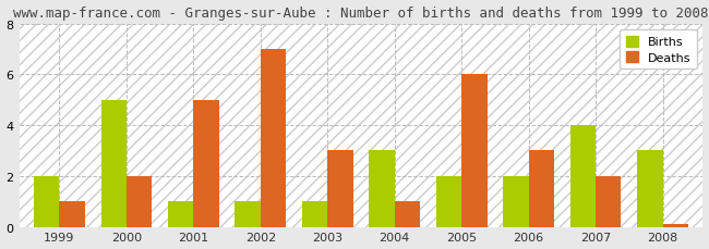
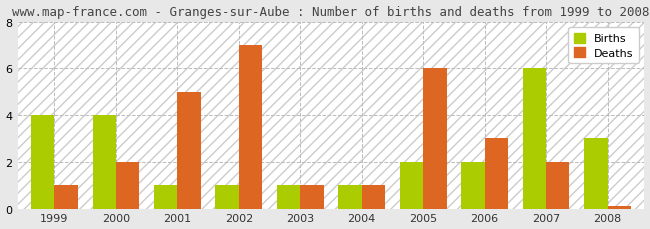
Births/1999: 2 -> 4
Births/2000: 5 -> 4
Deaths/2003: 3.0 -> 1.0
Births/2004: 3 -> 1
Births/2007: 4 -> 6
